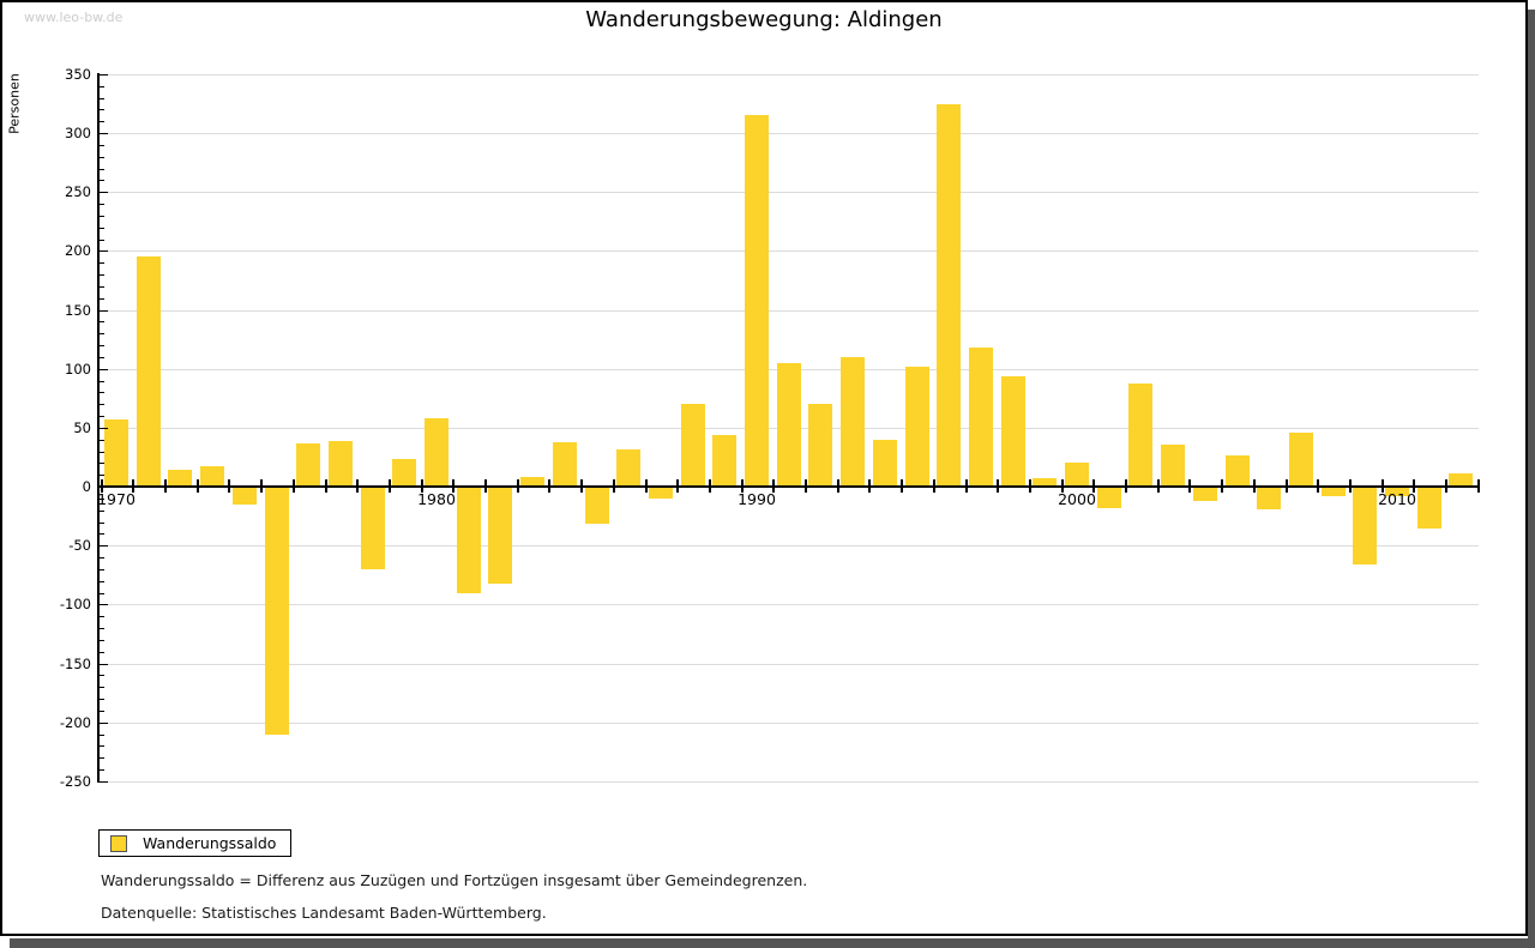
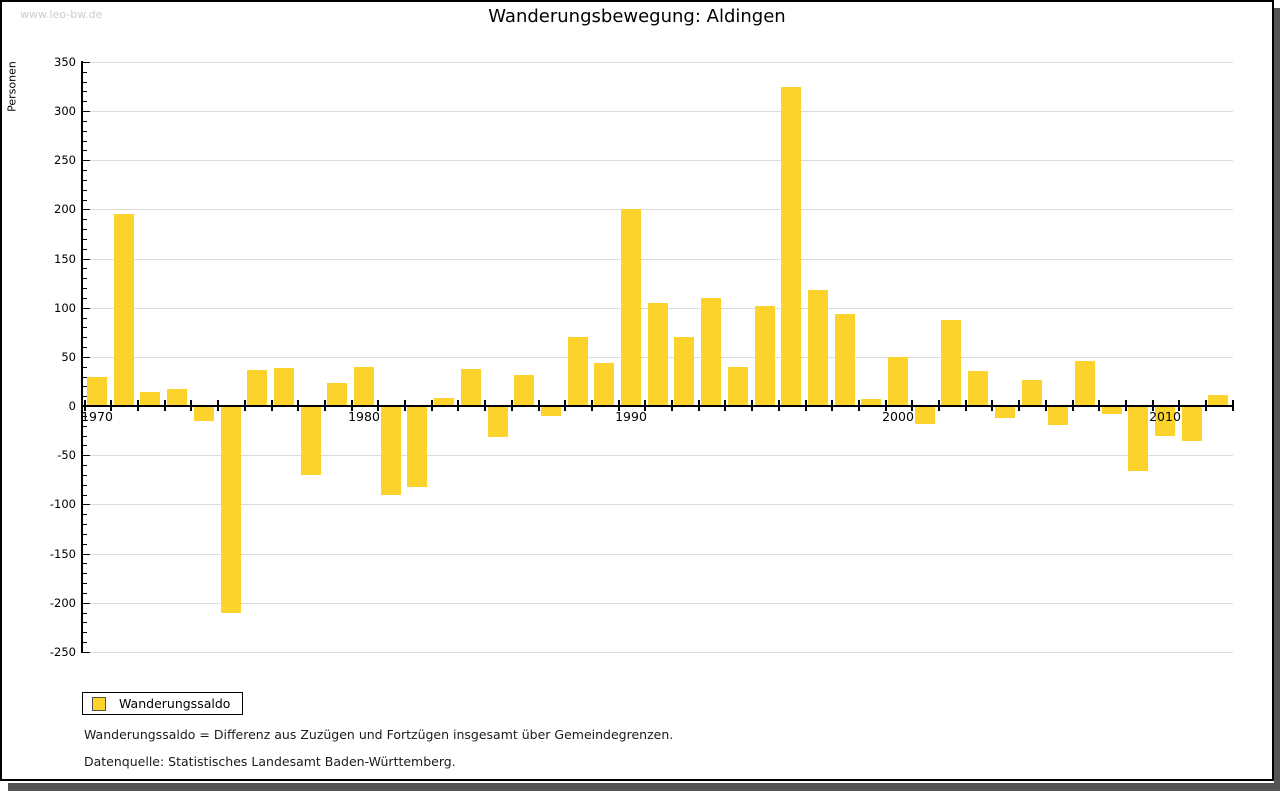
1970: 60 -> 30
1980: 60 -> 40
1990: 320 -> 200
2000: 20 -> 50
2010: -10 -> -30
